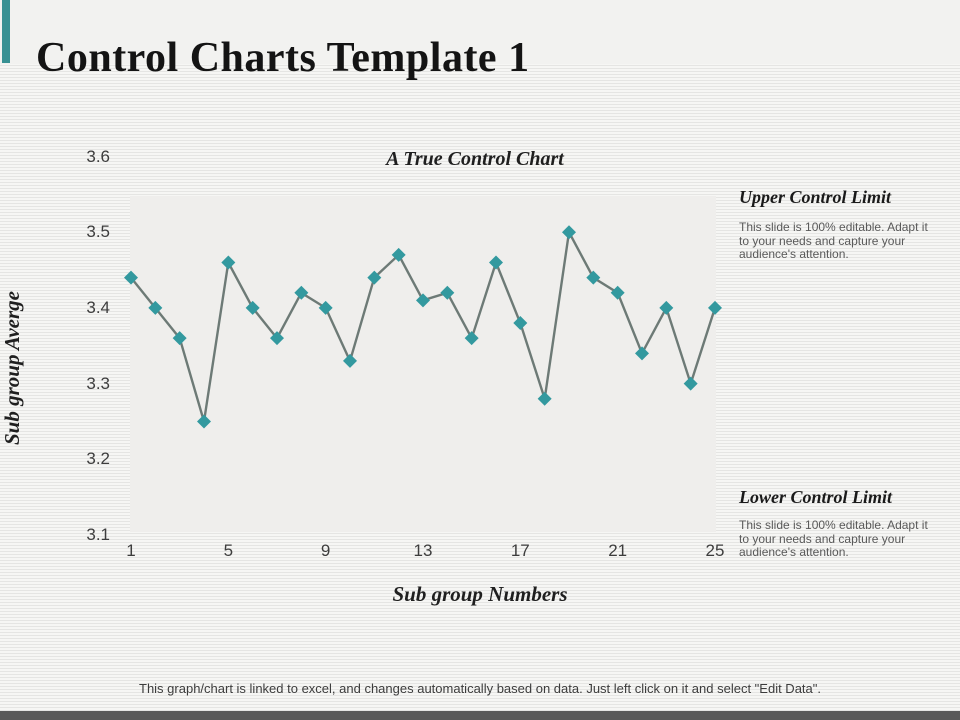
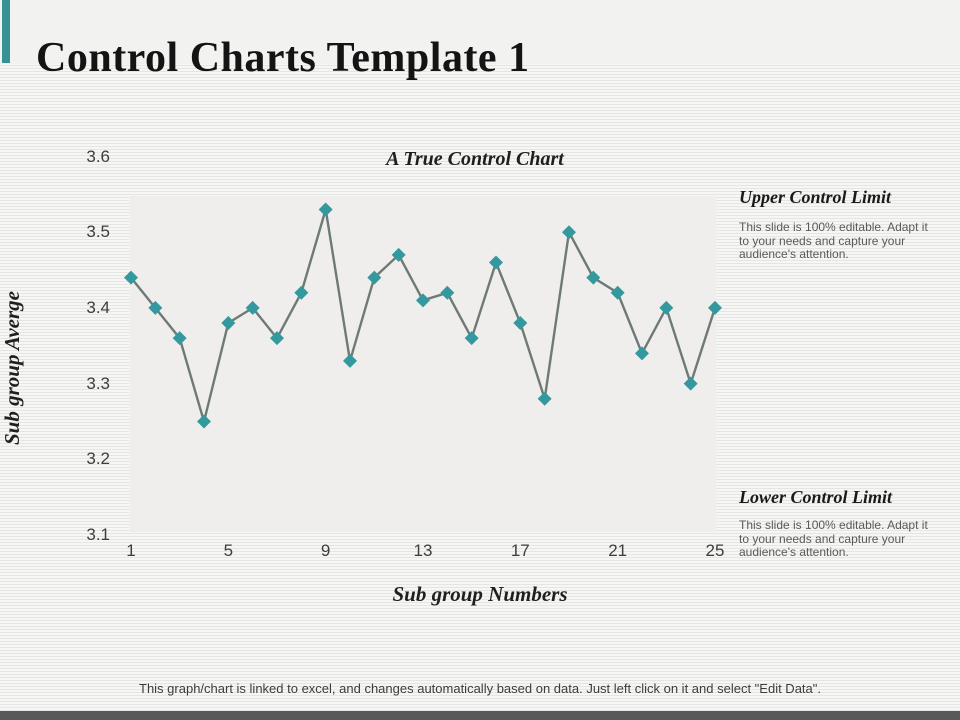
5: 3.46 -> 3.38
9: 3.40 -> 3.53
